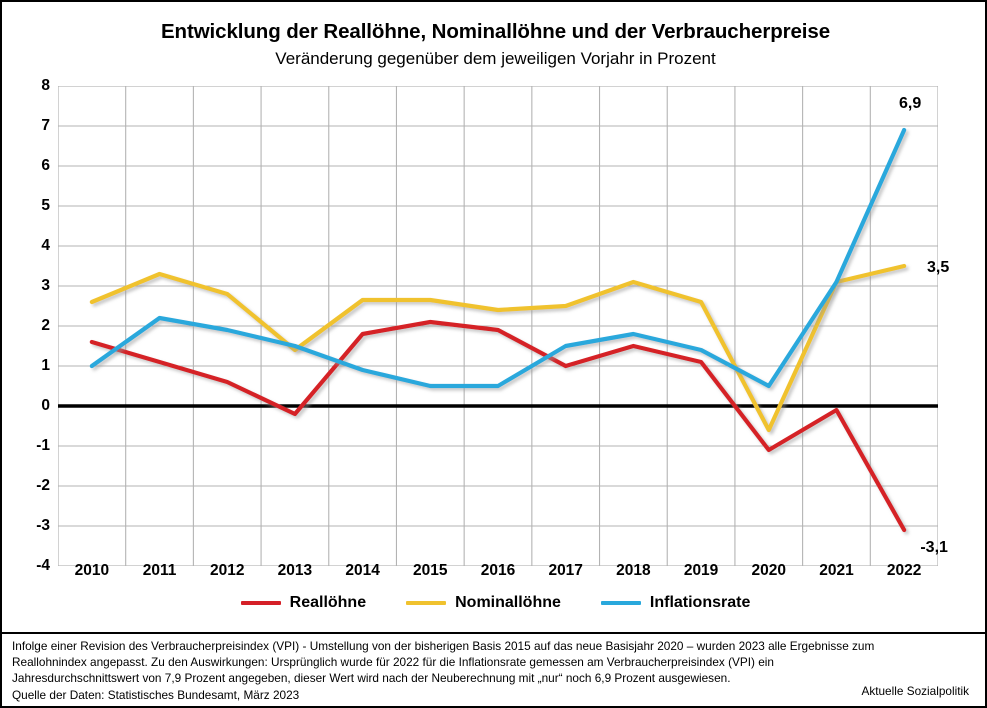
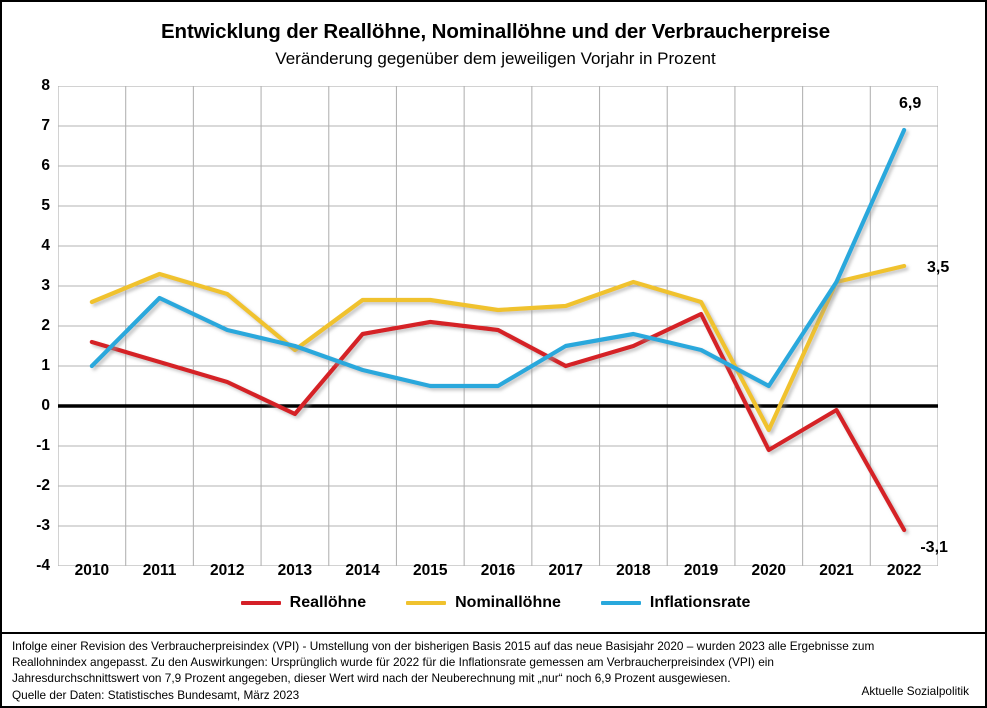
Inflationsrate/2011: 2.2 -> 2.7
Reallöhne/2019: 1.1 -> 2.3
